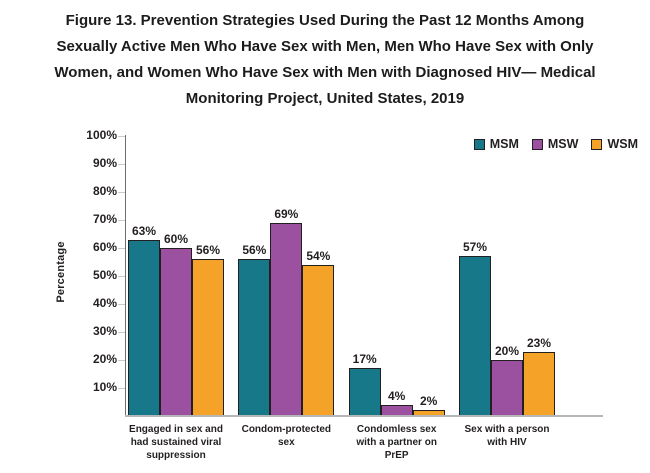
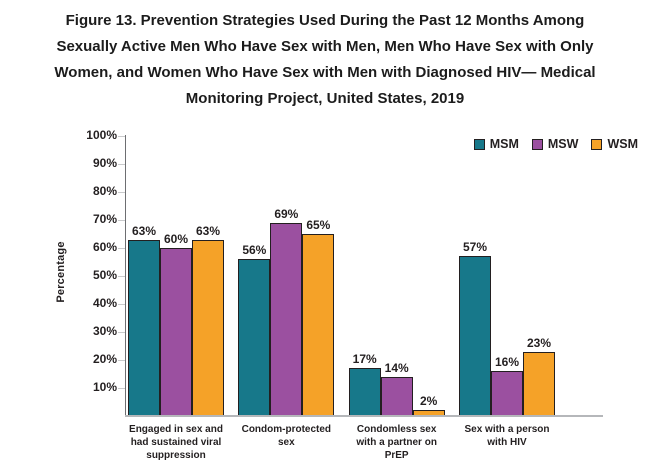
WSM/Engaged in sex and had sustained viral suppression: 56% -> 63%
WSM/Condom-protected sex: 54% -> 65%
MSW/Condomless sex with a partner on PrEP: 4% -> 14%
MSW/Sex with a person with HIV: 20% -> 16%
